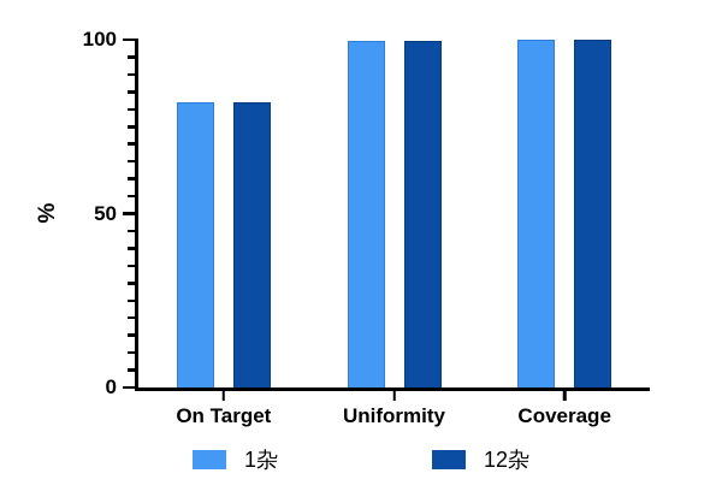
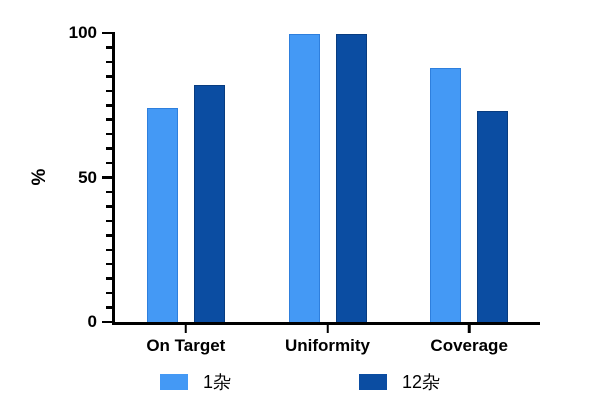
1杂/On Target: 82 -> 74
1杂/Coverage: 100 -> 88
12杂/Coverage: 100 -> 73
